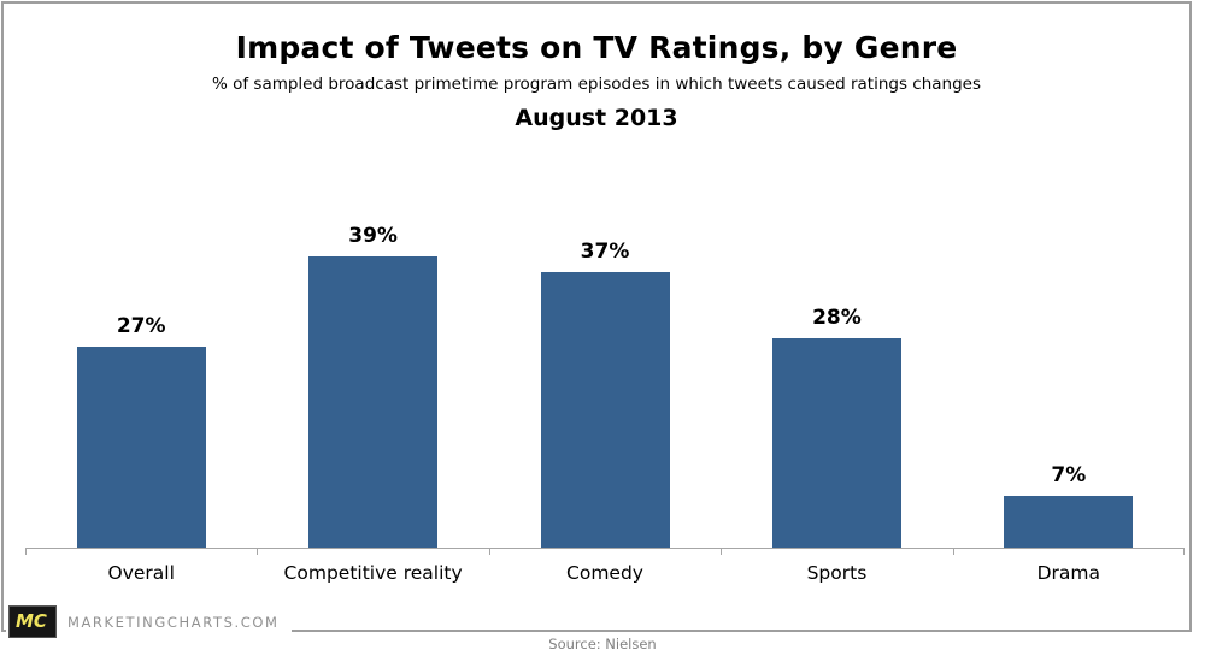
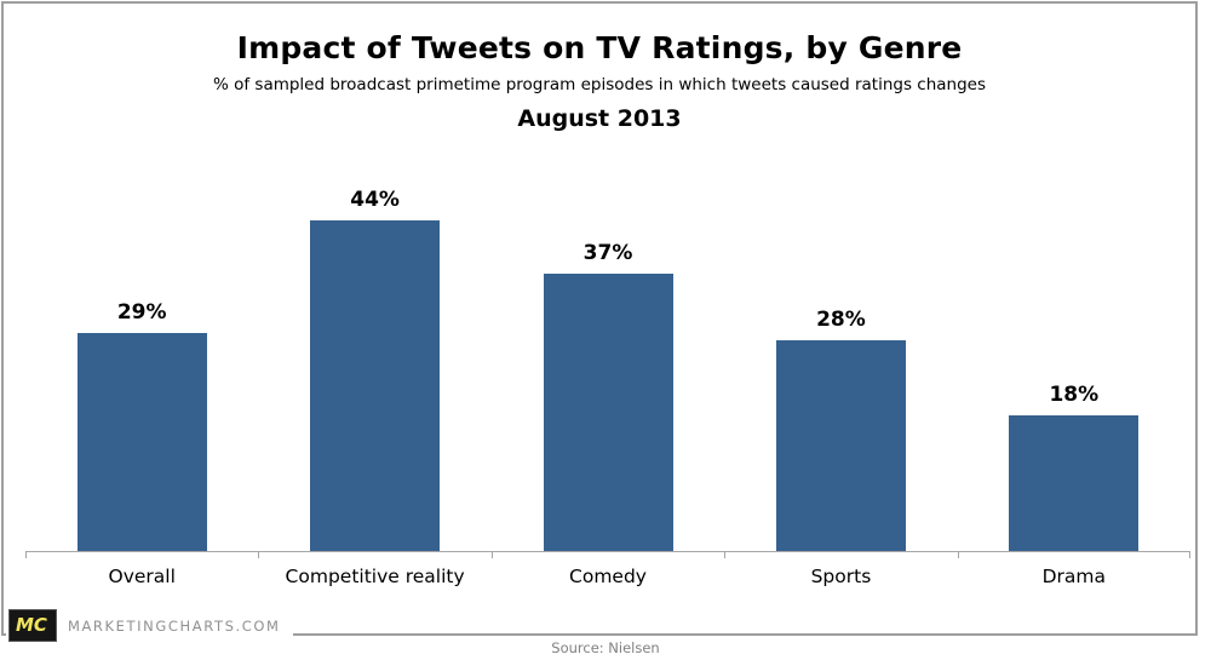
Overall: 27% -> 29%
Competitive reality: 39% -> 44%
Drama: 7% -> 18%
